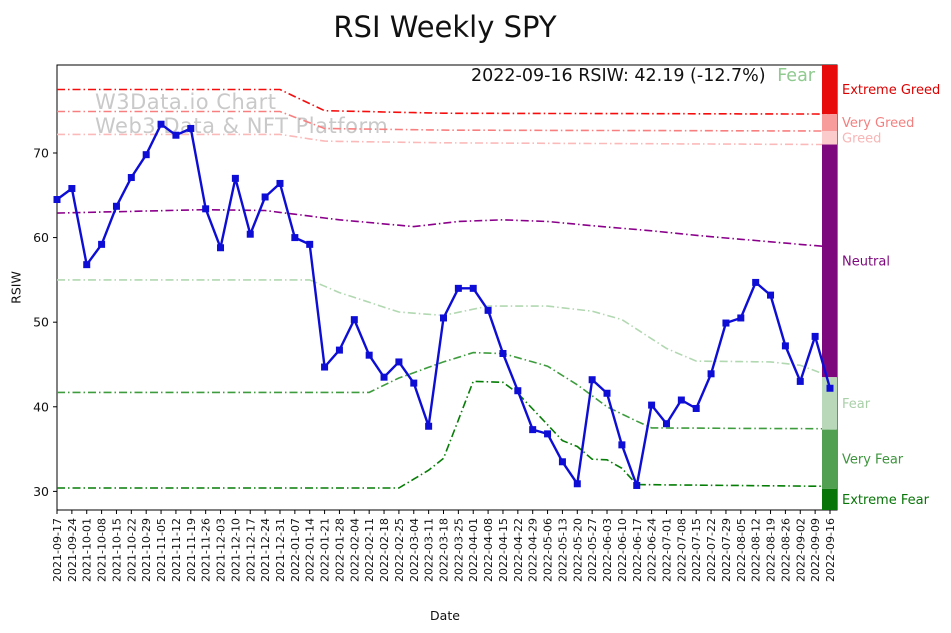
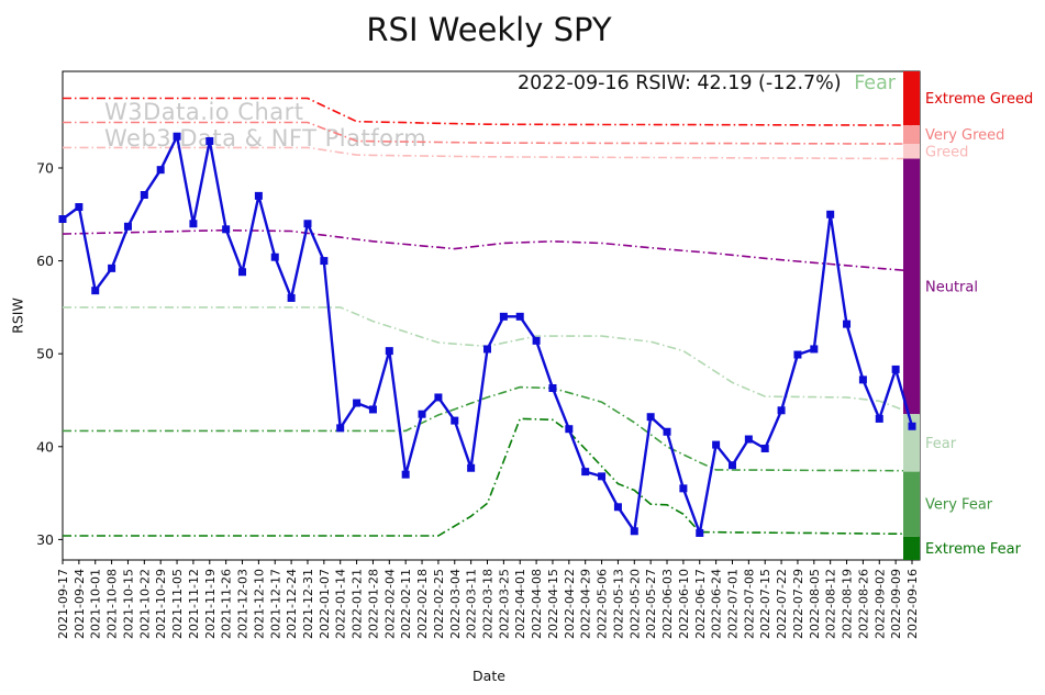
2021-11-12: 72 -> 64
2021-12-24: 65 -> 56
2021-12-31: 66 -> 64
2022-01-14: 59 -> 42
2022-01-28: 47 -> 44
2022-02-11: 46 -> 37
2022-08-12: 55 -> 65
